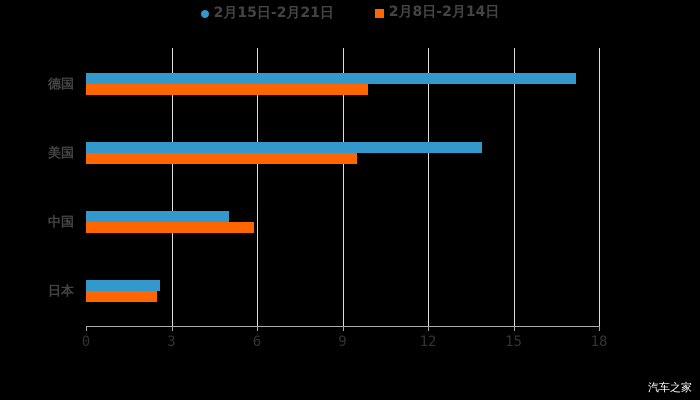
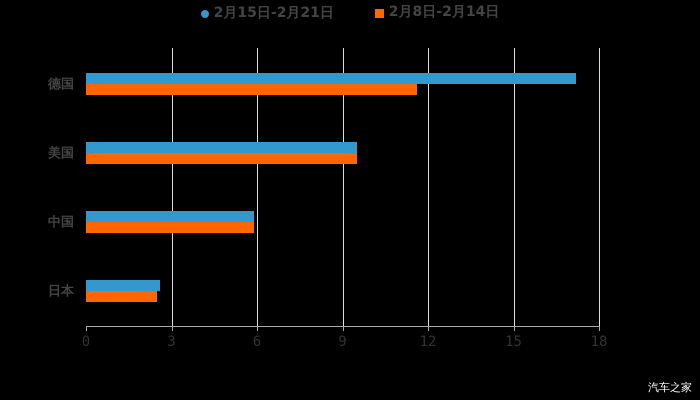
2月8日-2月14日/德国: 9.9 -> 11.6
2月15日-2月21日/美国: 13.9 -> 9.5
2月15日-2月21日/中国: 5.0 -> 5.9
